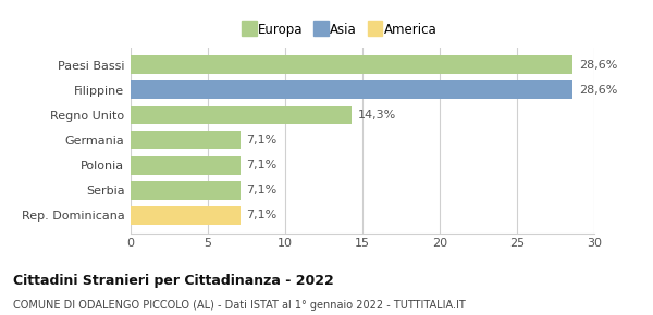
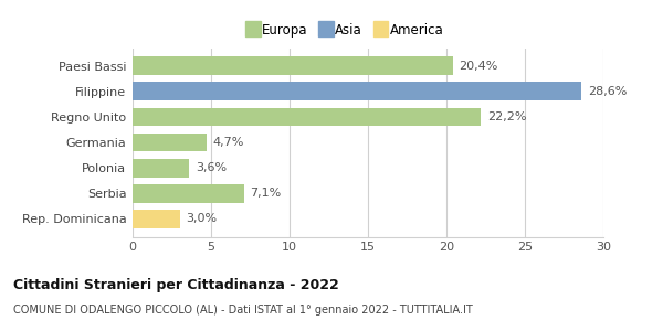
Paesi Bassi: 28,6% -> 20,4%
Regno Unito: 14,3% -> 22,2%
Germania: 7,1% -> 4,7%
Polonia: 7,1% -> 3,6%
Rep. Dominicana: 7,1% -> 3,0%
